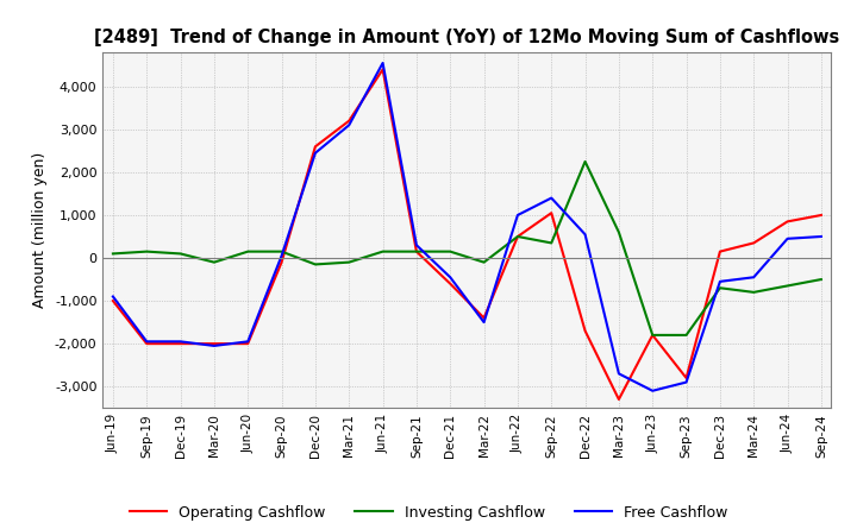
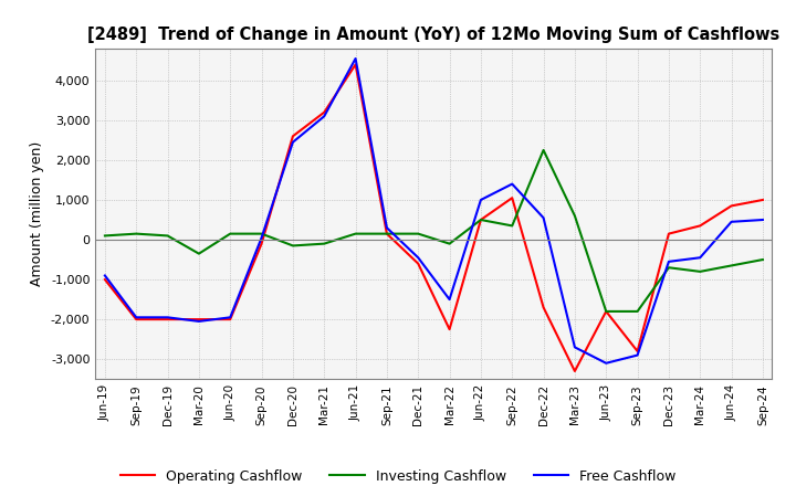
Investing Cashflow/Mar-20: -100 -> -350
Operating Cashflow/Mar-22: -1,400 -> -2,250
